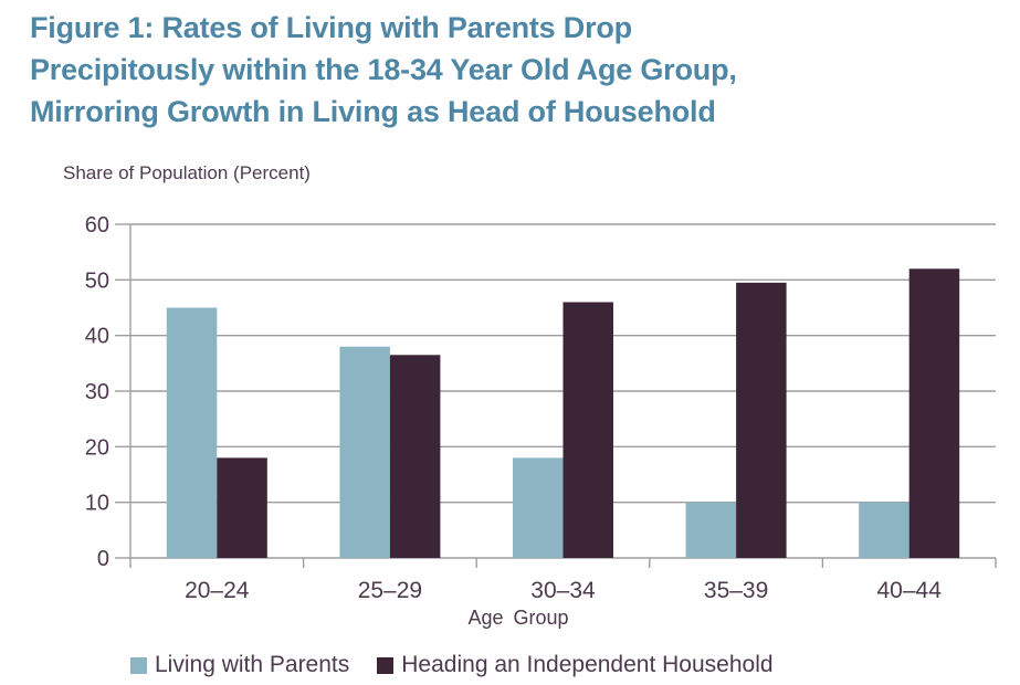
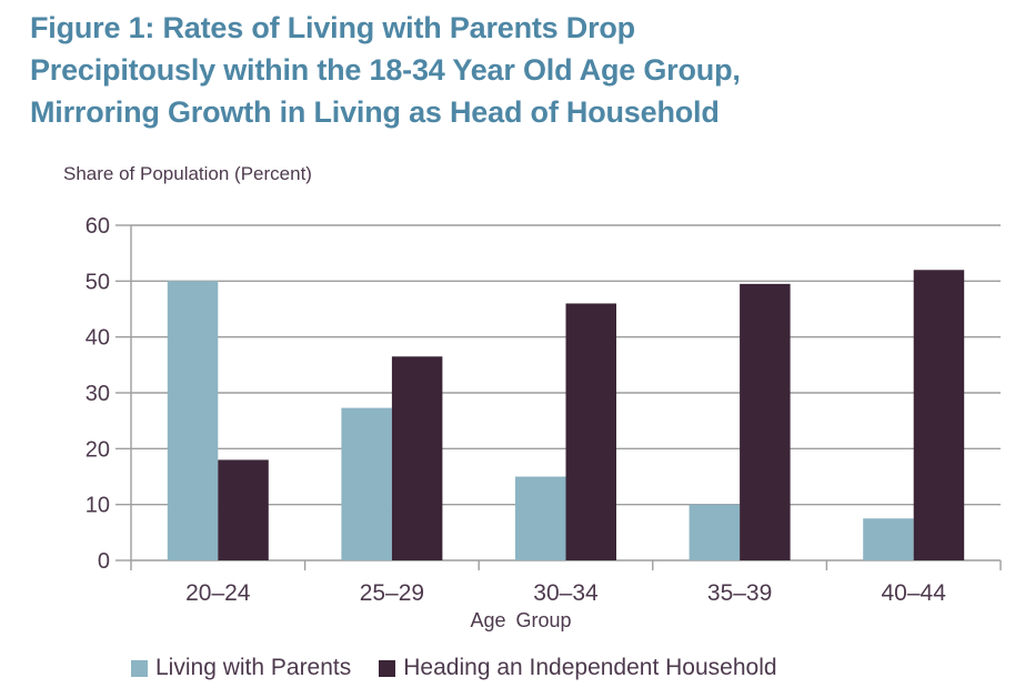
Living with Parents/20–24: 45 -> 50
Living with Parents/25–29: 38 -> 27
Living with Parents/30–34: 18 -> 15
Living with Parents/40–44: 10 -> 8
